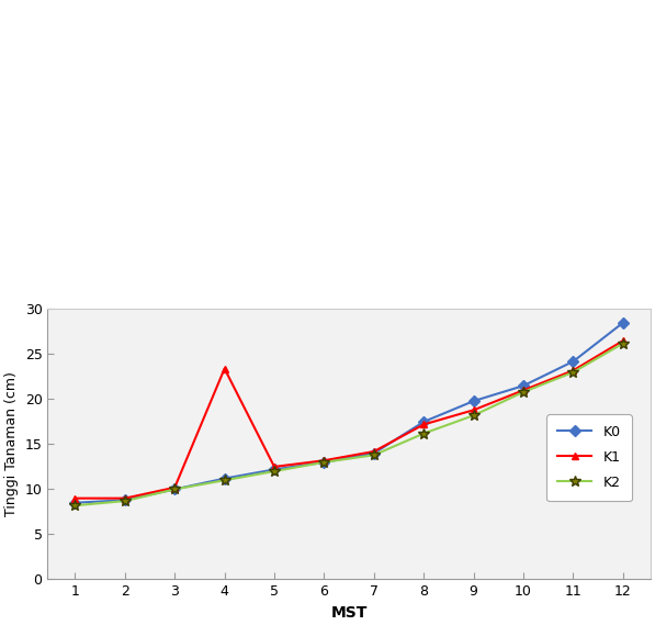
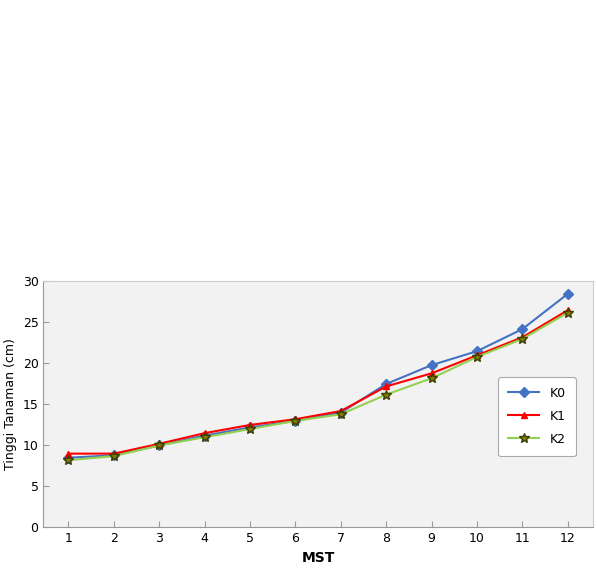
K1/4: 23.4 -> 11.5
